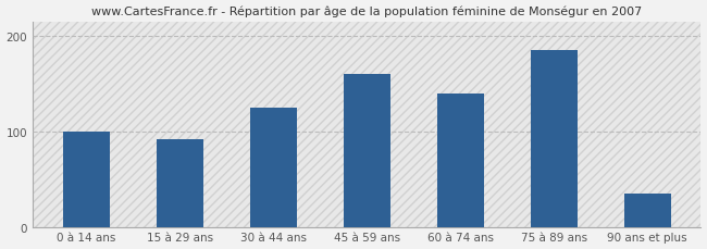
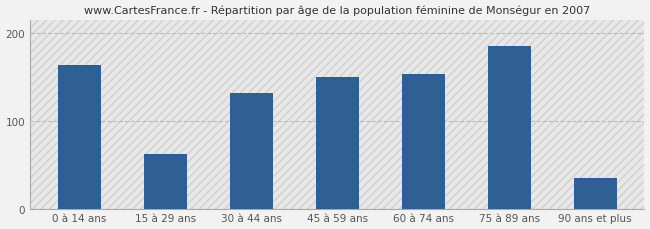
0 à 14 ans: 100 -> 164
15 à 29 ans: 92 -> 62
30 à 44 ans: 125 -> 132
45 à 59 ans: 160 -> 150
60 à 74 ans: 140 -> 154
